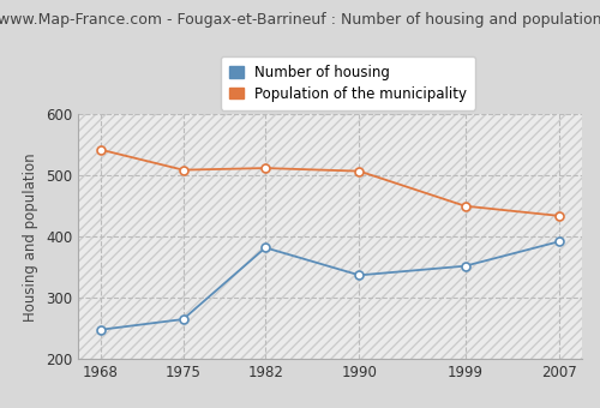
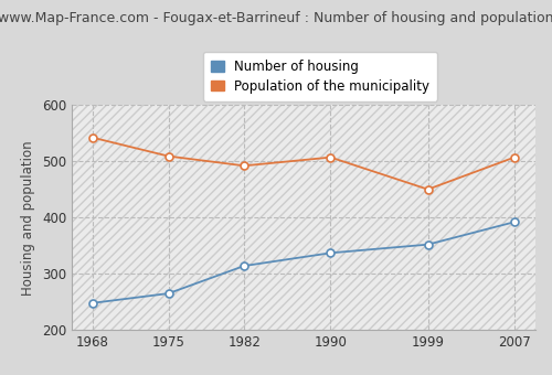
Number of housing/1982: 382 -> 314
Population of the municipality/1982: 512 -> 492
Population of the municipality/2007: 434 -> 507
